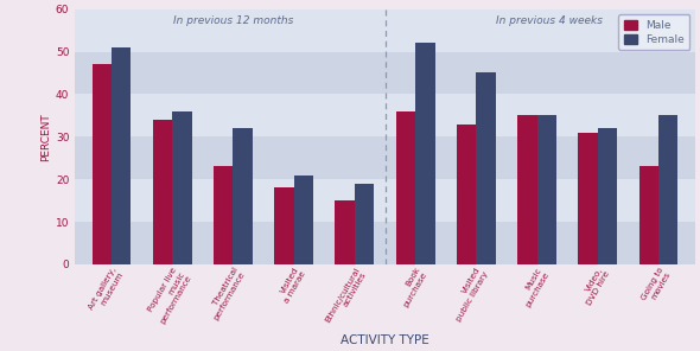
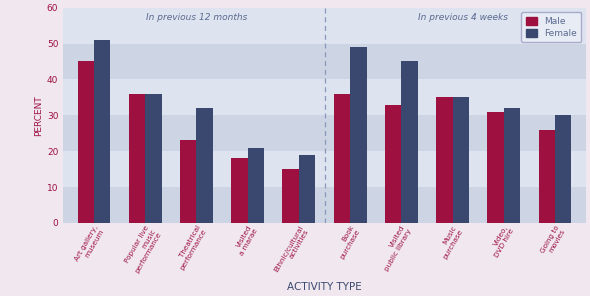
Male/Art gallery, museum: 47 -> 45
Male/Popular live music performance: 34 -> 36
Female/Book purchase: 52 -> 49
Male/Going to movies: 23 -> 26
Female/Going to movies: 35 -> 30
